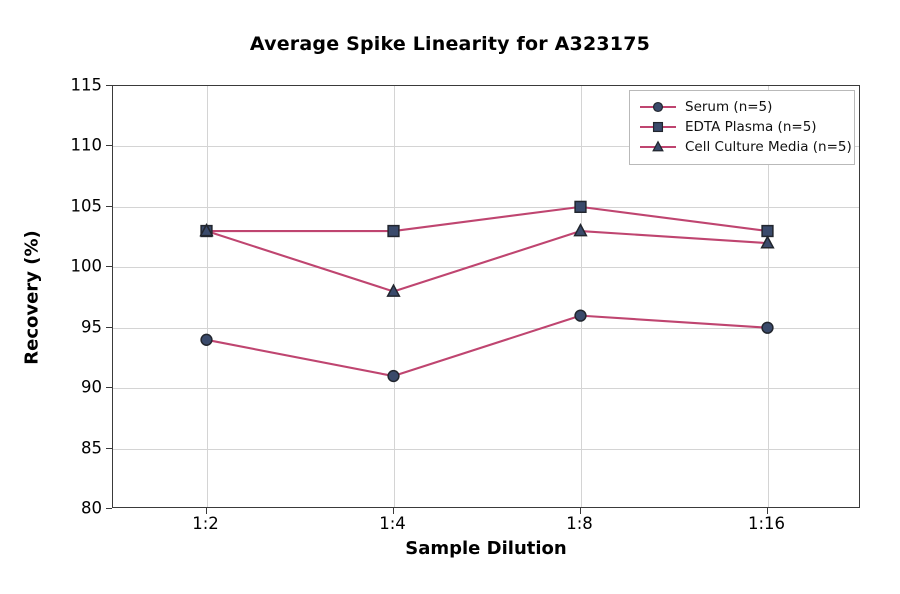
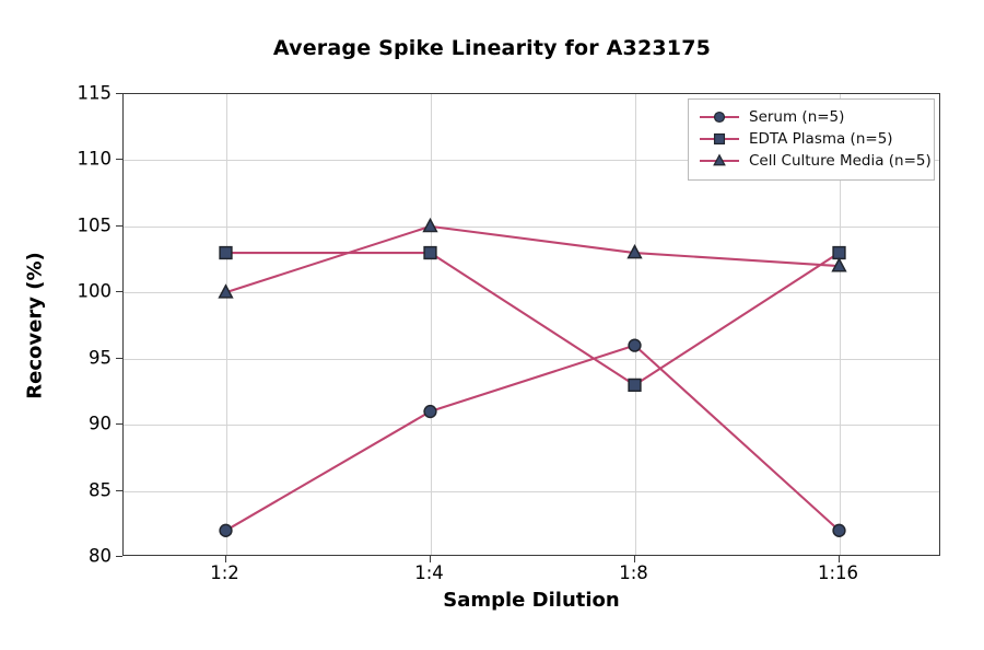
Serum (n=5)/1:2: 94 -> 82
Cell Culture Media (n=5)/1:2: 103 -> 100
Cell Culture Media (n=5)/1:4: 98 -> 105
EDTA Plasma (n=5)/1:8: 105 -> 93
Serum (n=5)/1:16: 95 -> 82
